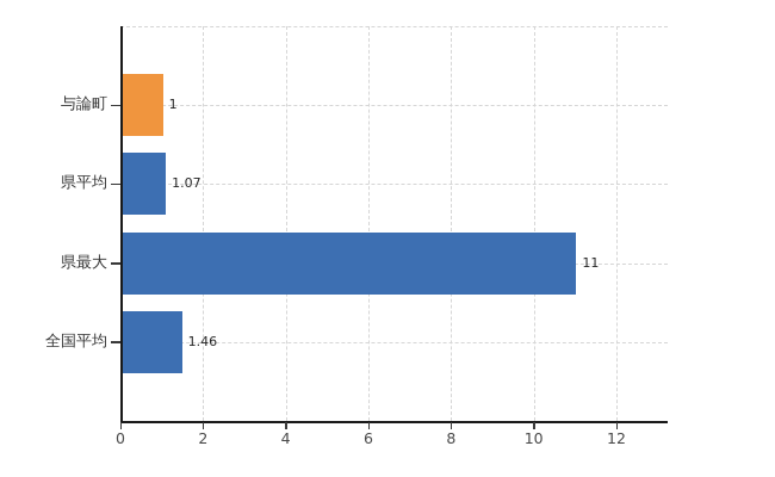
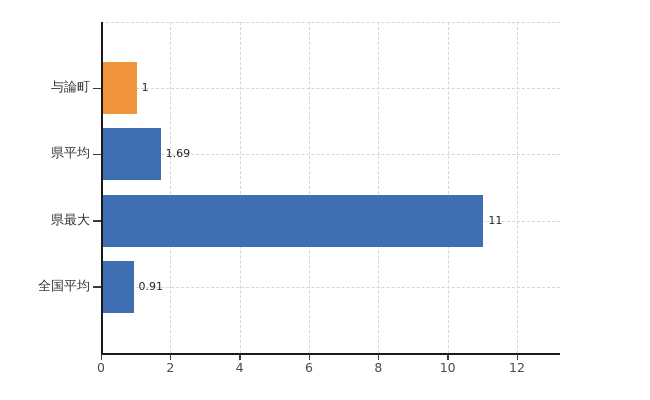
県平均: 1.07 -> 1.69
全国平均: 1.46 -> 0.91
